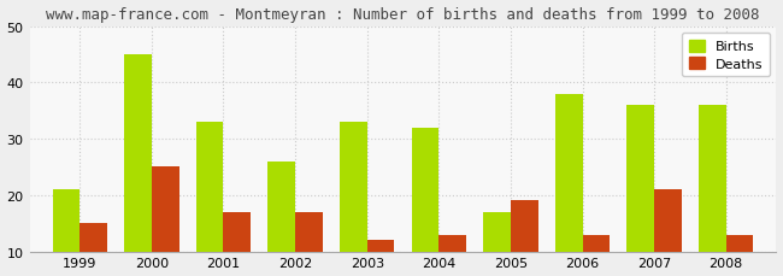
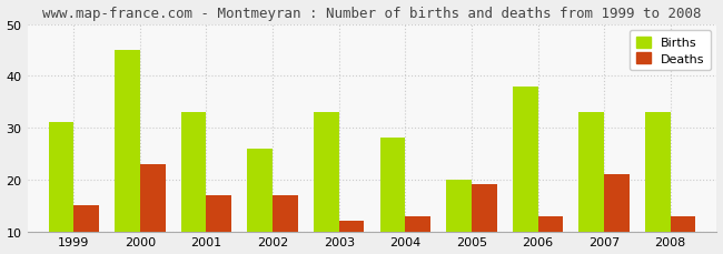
Births/1999: 21 -> 31
Deaths/2000: 25 -> 23
Births/2004: 32 -> 28
Births/2005: 17 -> 20
Births/2007: 36 -> 33
Births/2008: 36 -> 33
